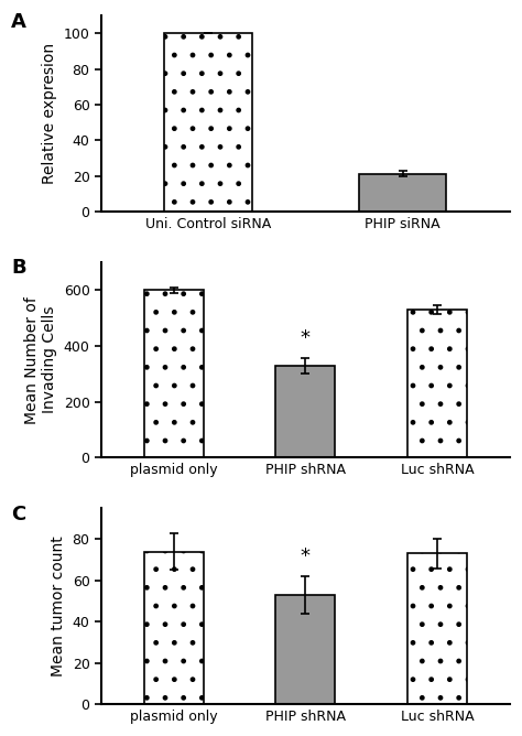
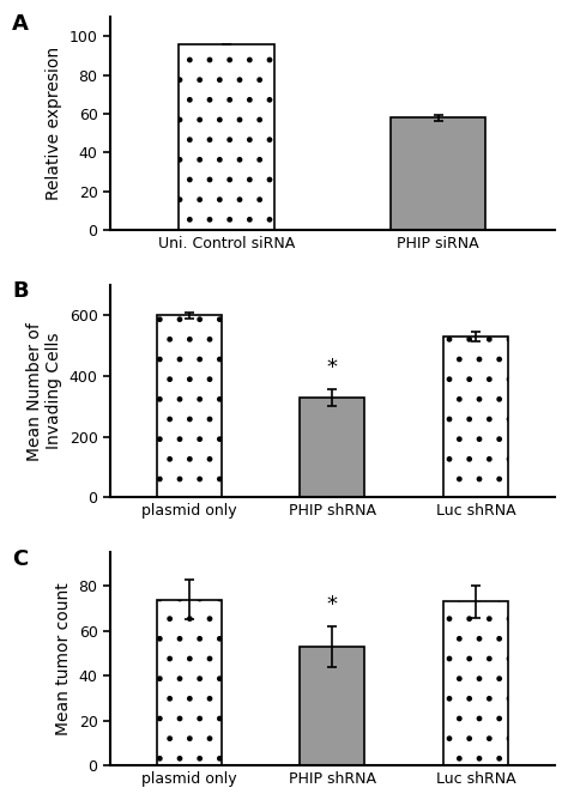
Uni. Control siRNA: 100 -> 96
PHIP siRNA: 21 -> 58
